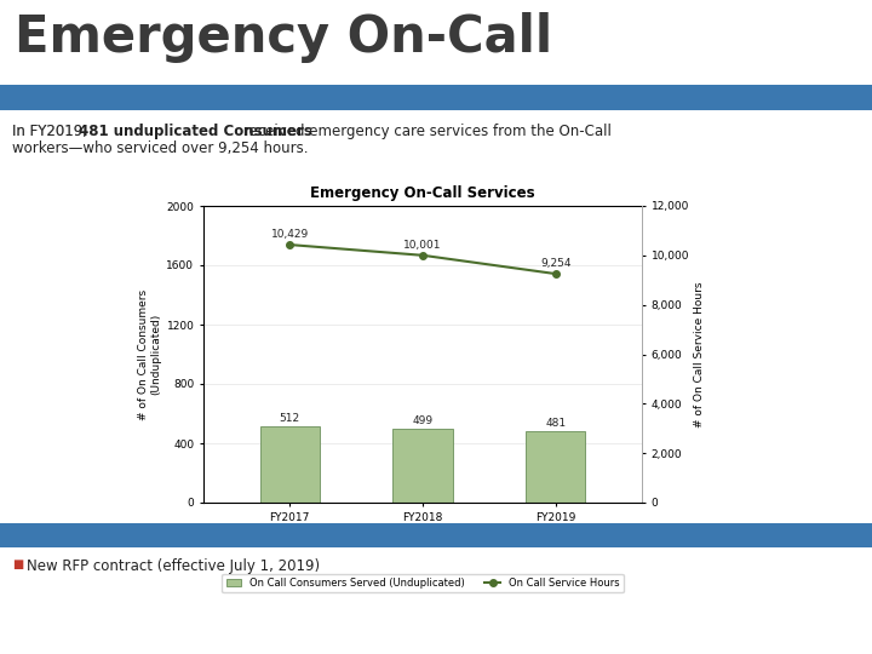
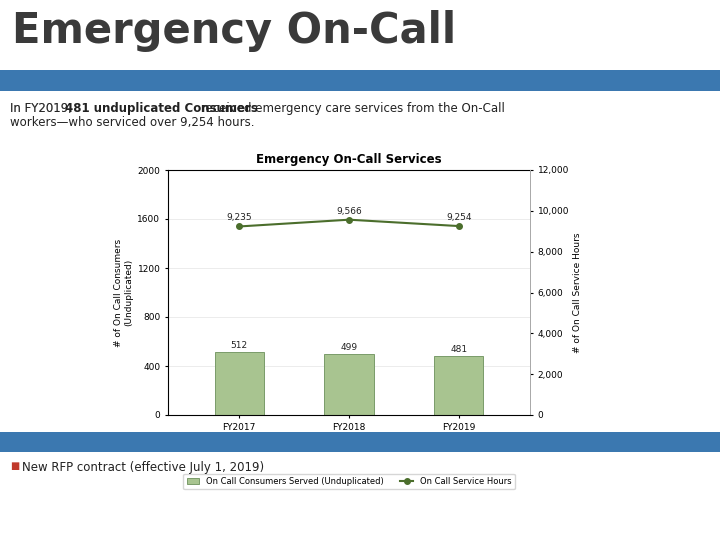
On Call Service Hours/FY2017: 10,429 -> 9,235
On Call Service Hours/FY2018: 10,001 -> 9,566
